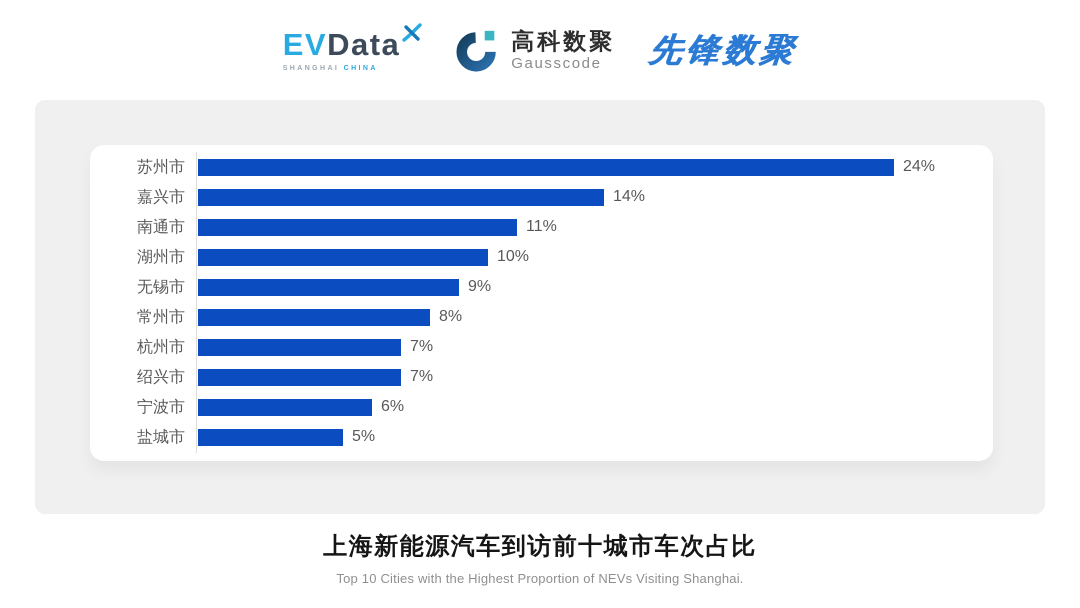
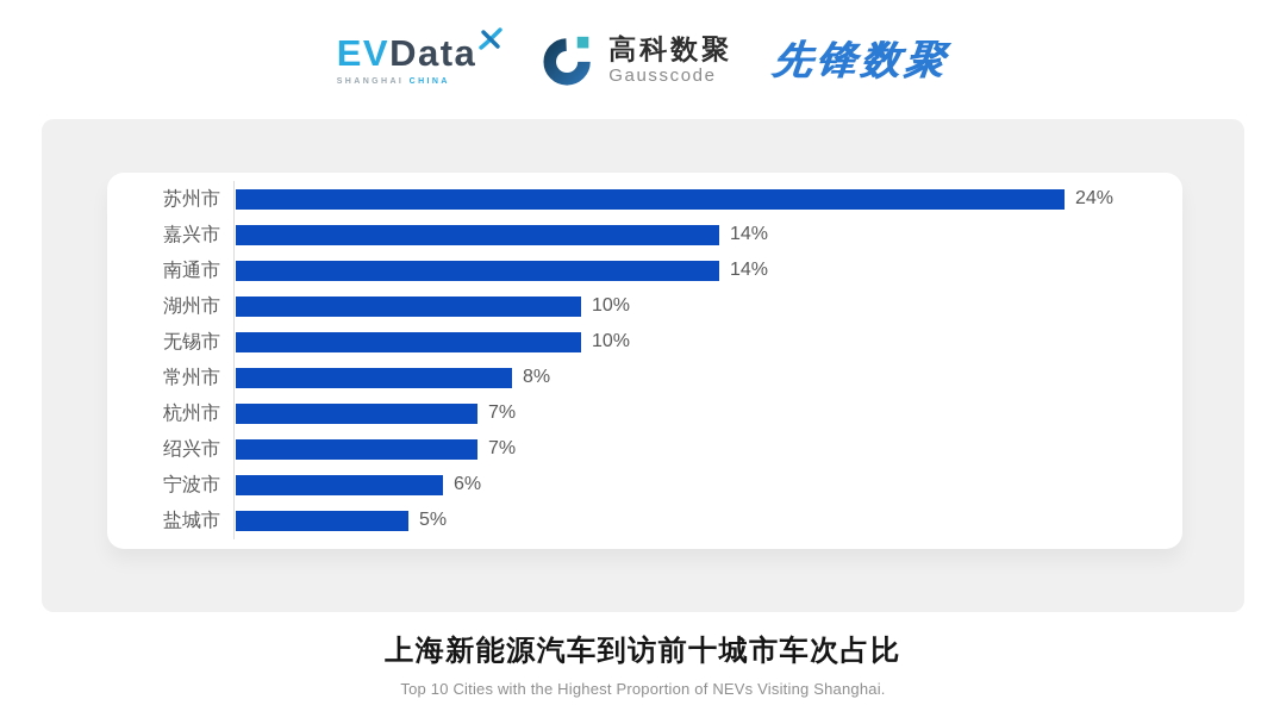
南通市: 11% -> 14%
无锡市: 9% -> 10%
